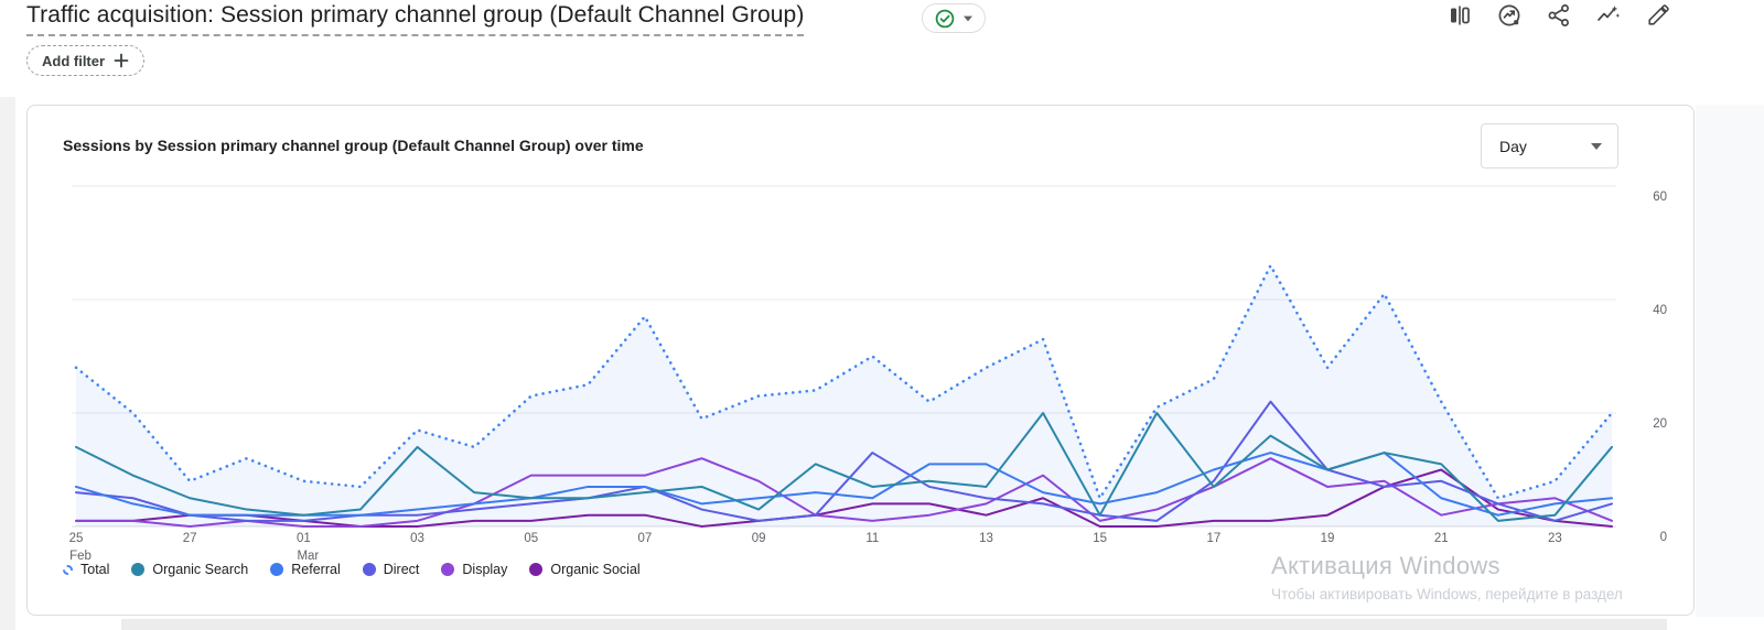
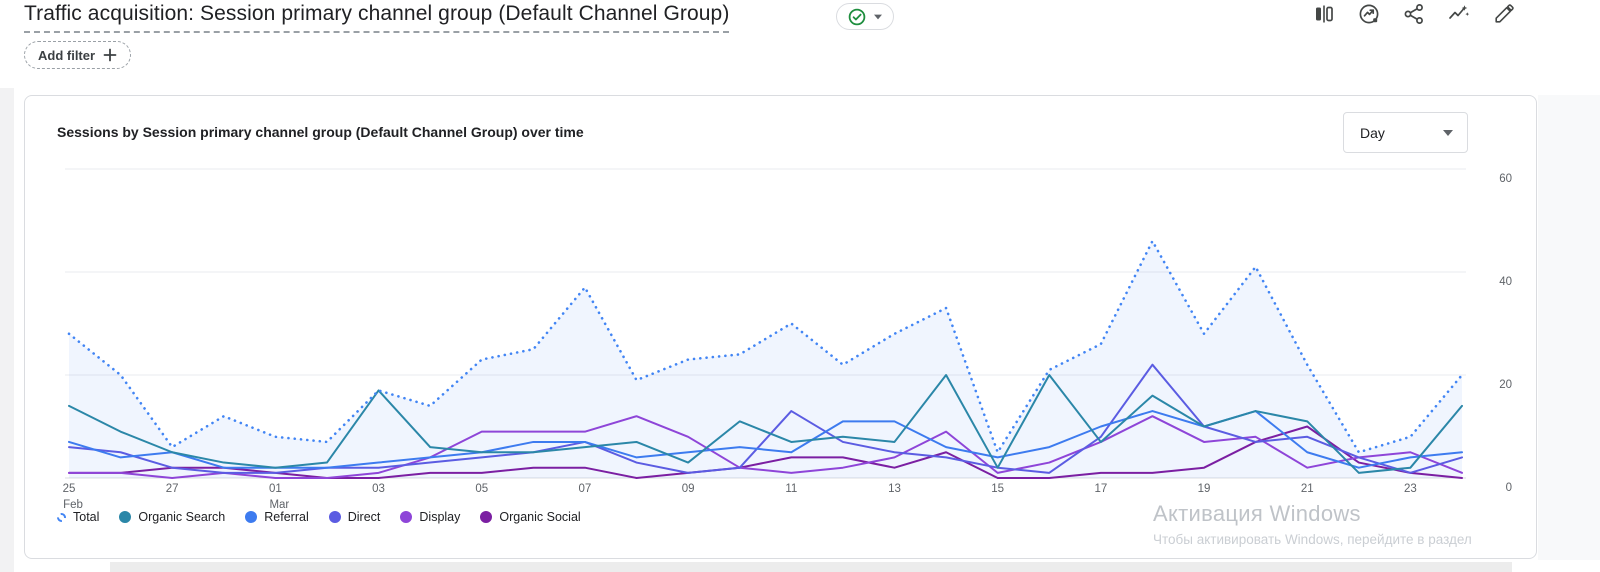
Total/Feb 27: 8 -> 6
Referral/Feb 27: 2 -> 5
Organic Search/Mar 03: 14 -> 17
